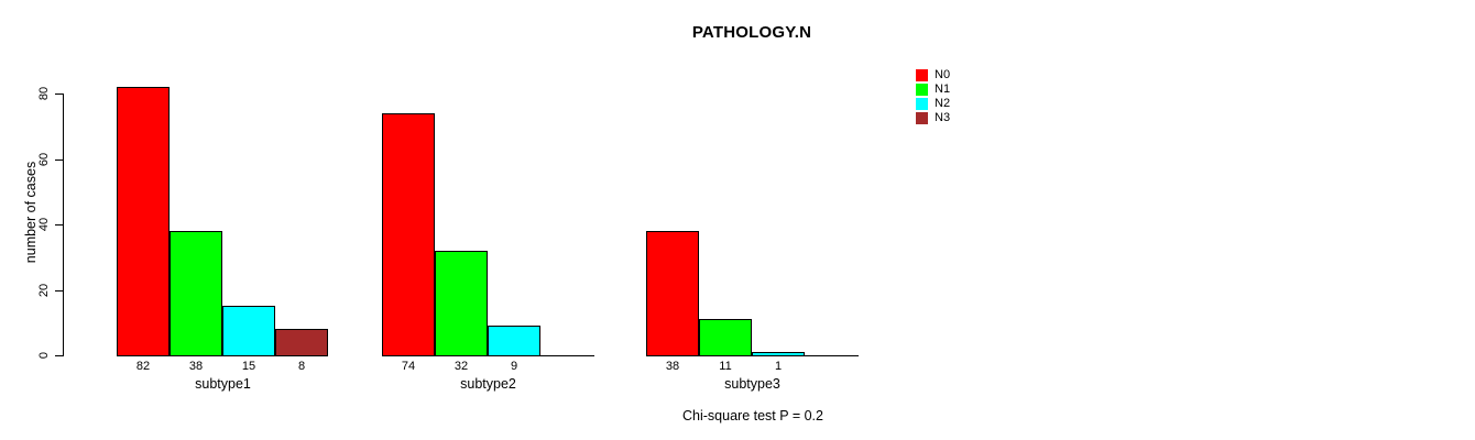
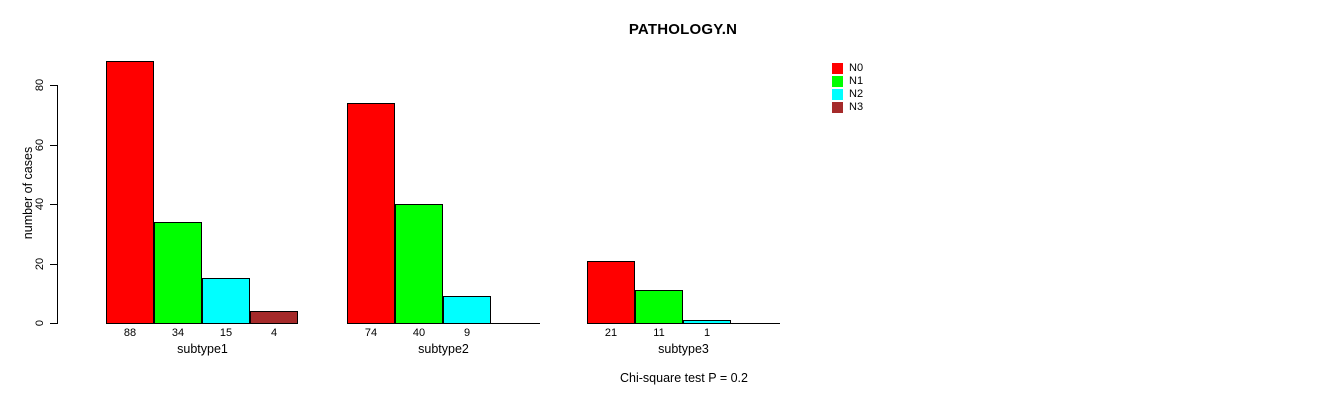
N0/subtype1: 82 -> 88
N1/subtype1: 38 -> 34
N3/subtype1: 8 -> 4
N1/subtype2: 32 -> 40
N0/subtype3: 38 -> 21
